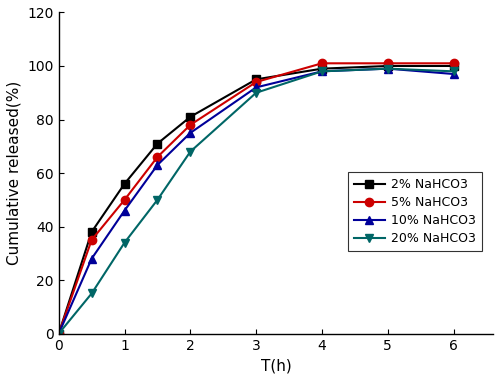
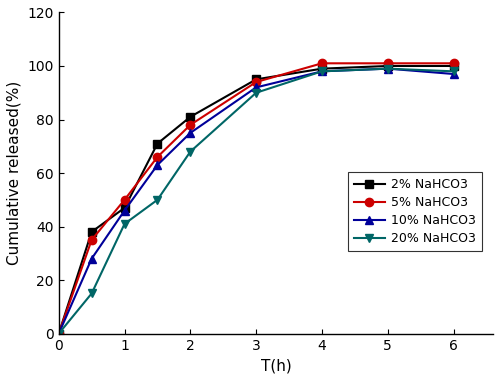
2% NaHCO3/1: 56 -> 47
20% NaHCO3/1: 34 -> 41
